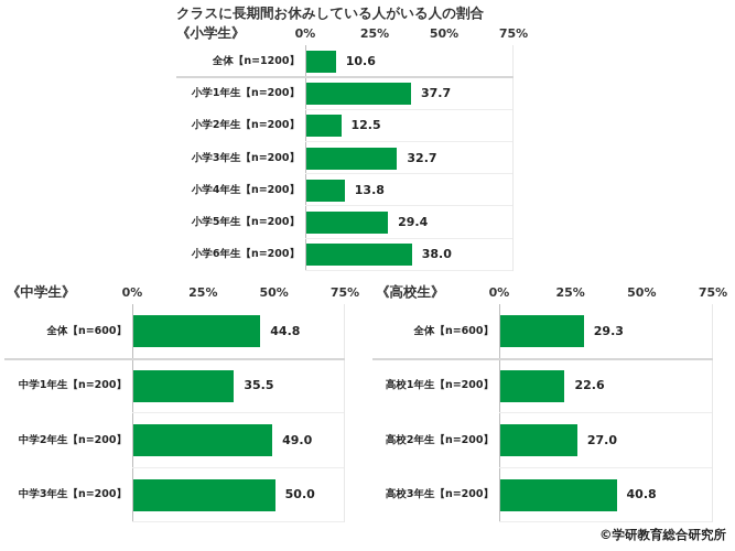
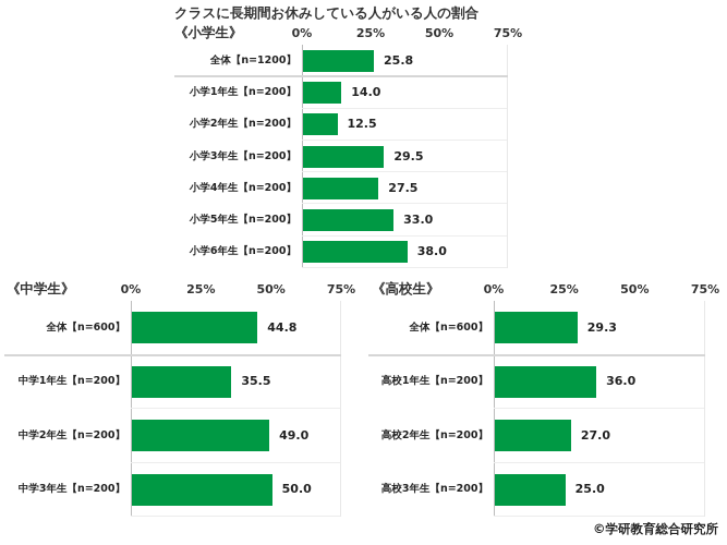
《小学生》/全体【n=1200】: 10.6 -> 25.8
《小学生》/小学1年生【n=200】: 37.7 -> 14.0
《小学生》/小学3年生【n=200】: 32.7 -> 29.5
《小学生》/小学4年生【n=200】: 13.8 -> 27.5
《小学生》/小学5年生【n=200】: 29.4 -> 33.0
《高校生》/高校1年生【n=200】: 22.6 -> 36.0
《高校生》/高校3年生【n=200】: 40.8 -> 25.0
